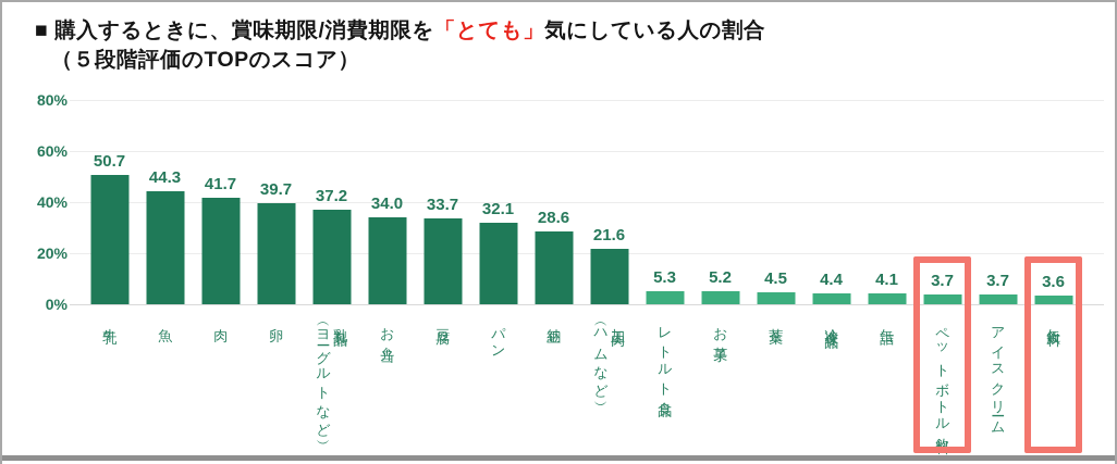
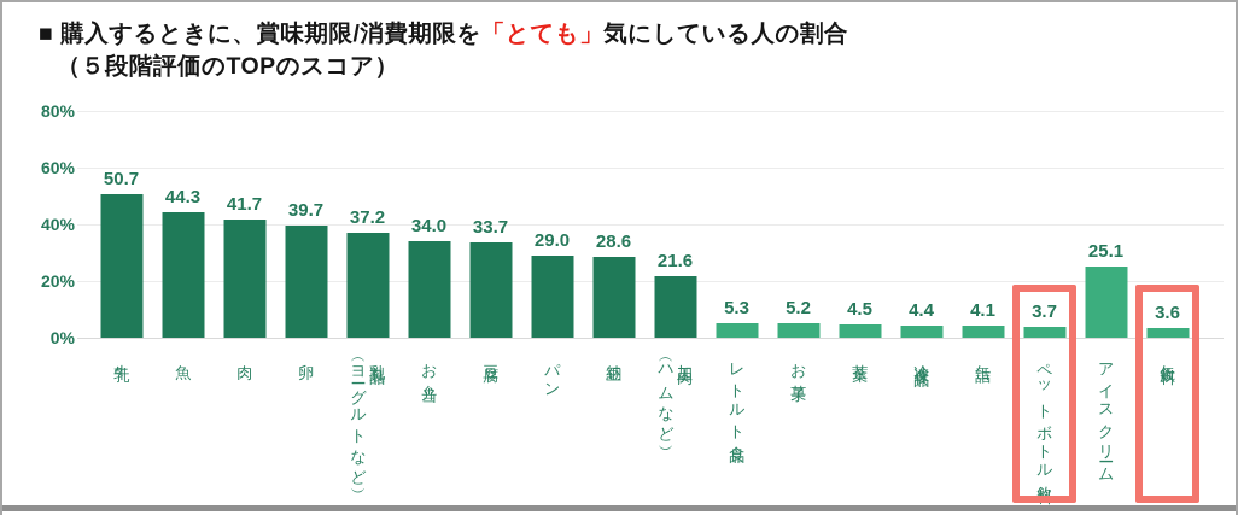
パン: 32.1 -> 29.0
アイスクリーム: 3.7 -> 25.1
